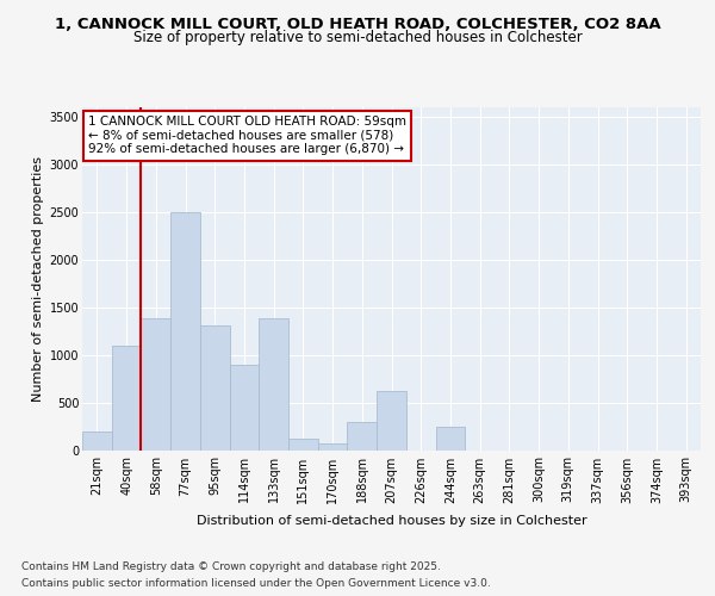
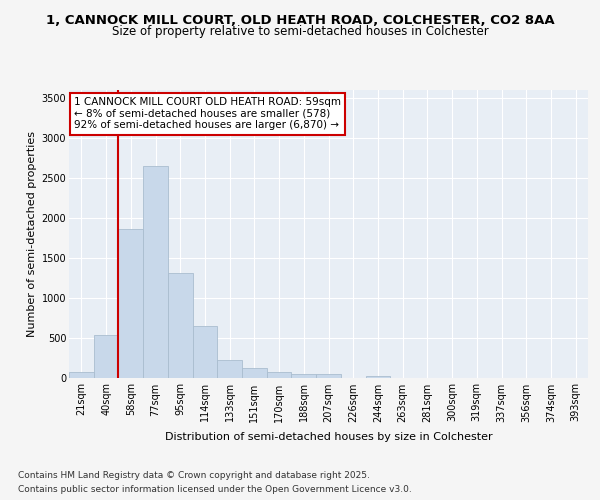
21sqm: 200 -> 80
40sqm: 1100 -> 530
58sqm: 1380 -> 1860
77sqm: 2500 -> 2650
114sqm: 900 -> 640
133sqm: 1380 -> 220
188sqm: 300 -> 50
207sqm: 620 -> 40
244sqm: 240 -> 20
